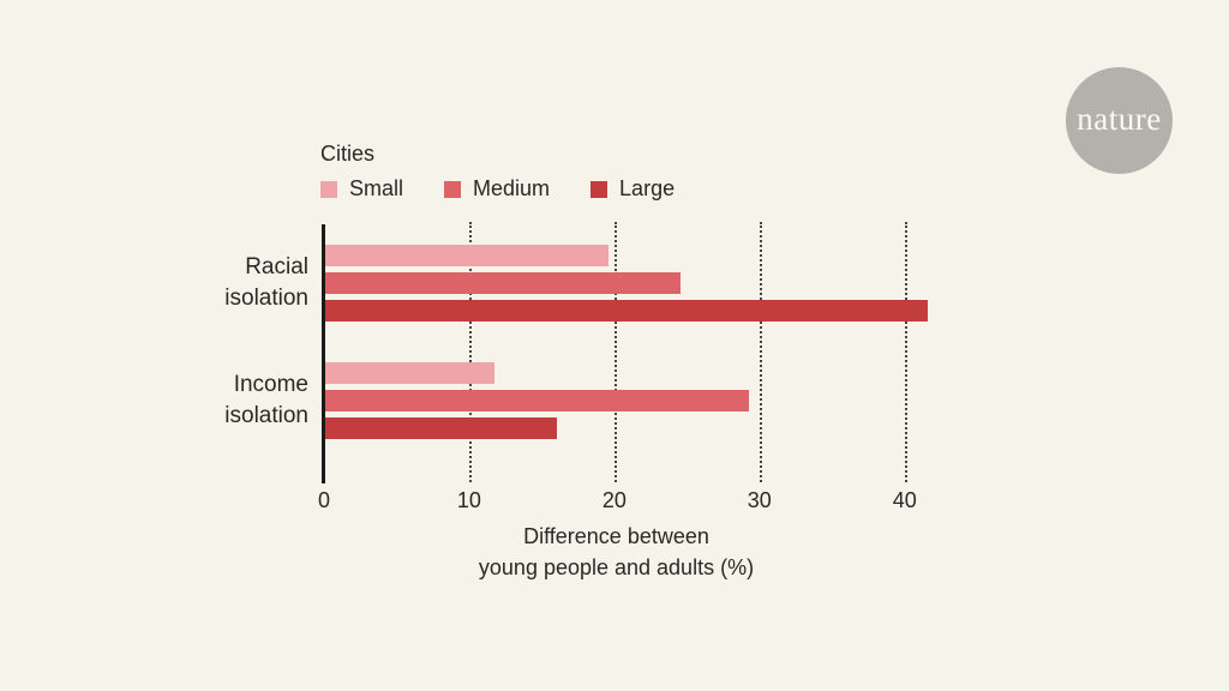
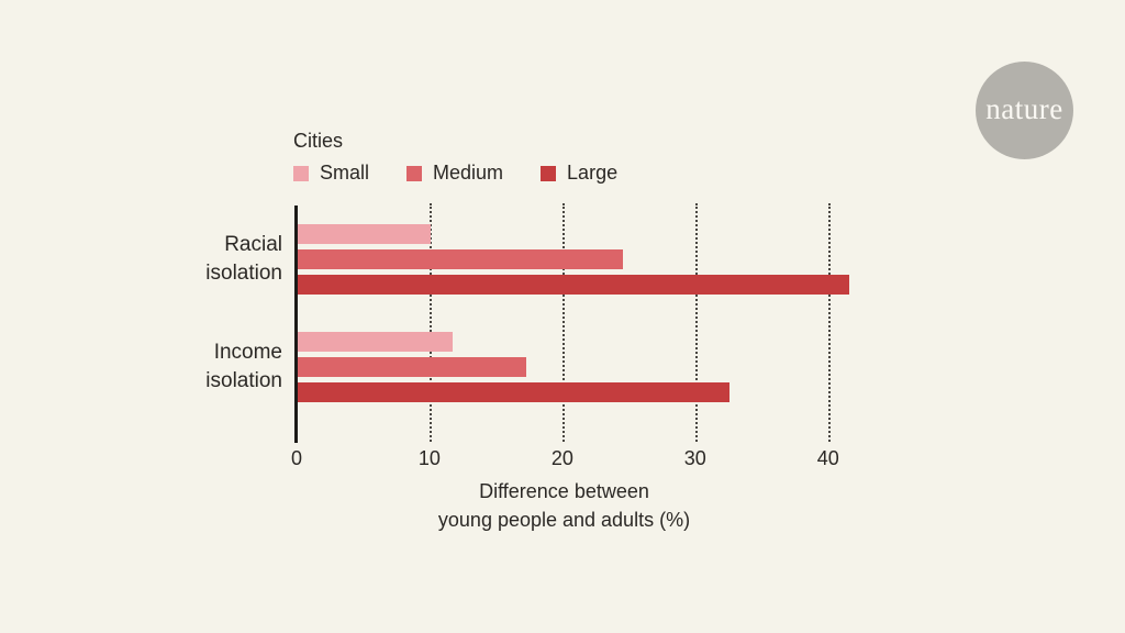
Small/Racial isolation: 19.5 -> 10.0
Medium/Income isolation: 29.2 -> 17.2
Large/Income isolation: 16.0 -> 32.5
